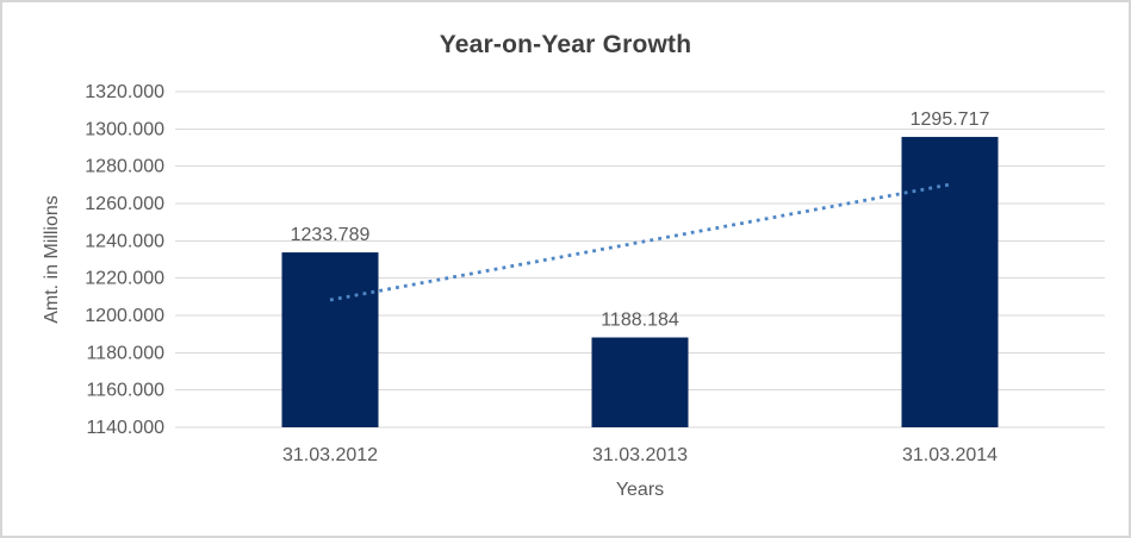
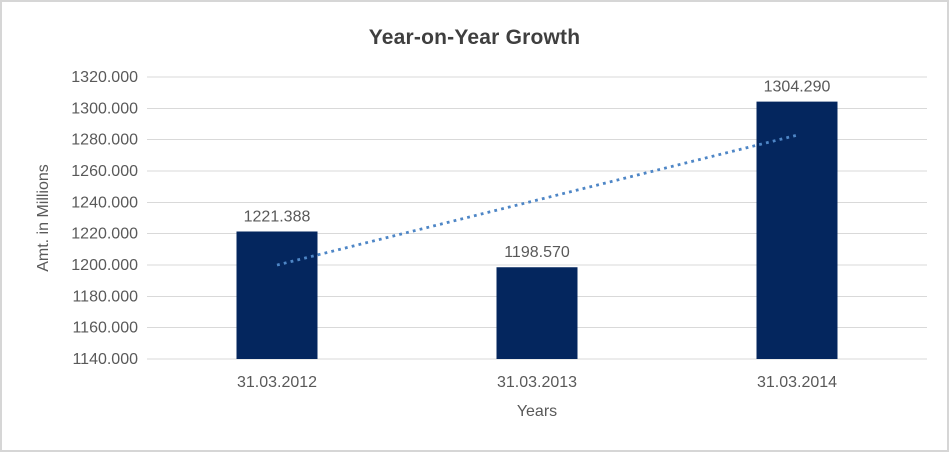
31.03.2012: 1233.789 -> 1221.388
31.03.2013: 1188.184 -> 1198.570
31.03.2014: 1295.717 -> 1304.290
